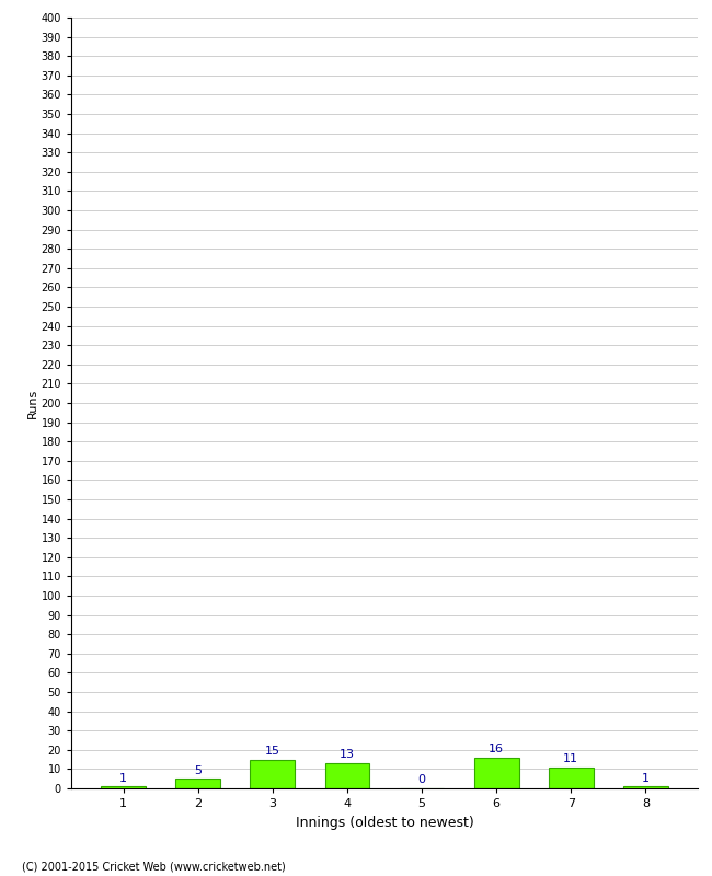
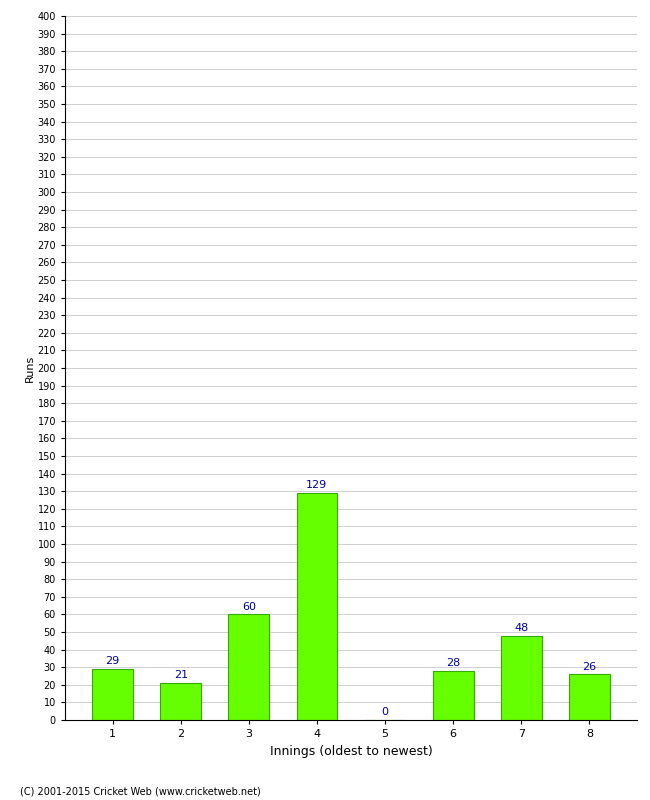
1: 1 -> 29
2: 5 -> 21
3: 15 -> 60
4: 13 -> 129
6: 16 -> 28
7: 11 -> 48
8: 1 -> 26
